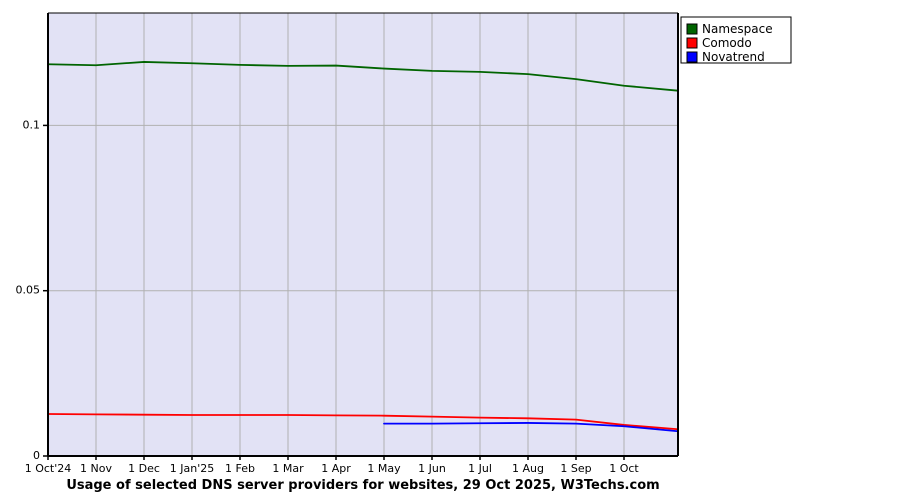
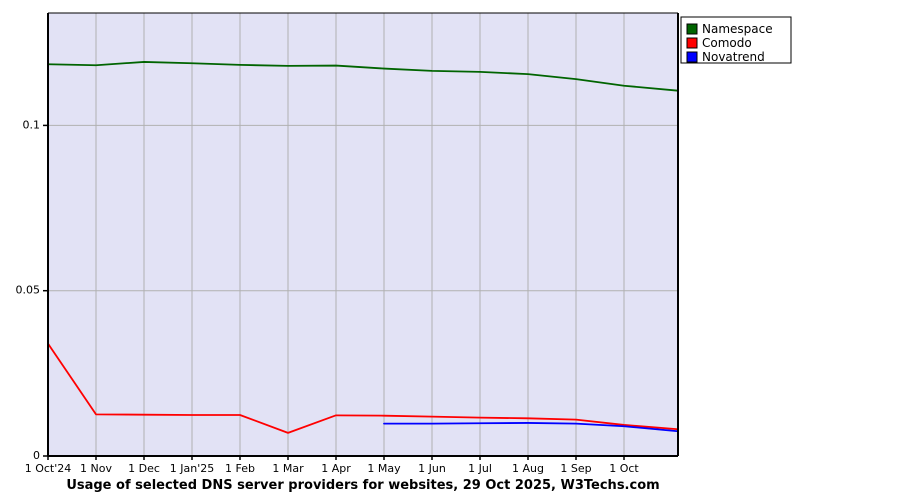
Comodo/1 Oct'24: 0.013 -> 0.034
Comodo/1 Mar: 0.012 -> 0.007
